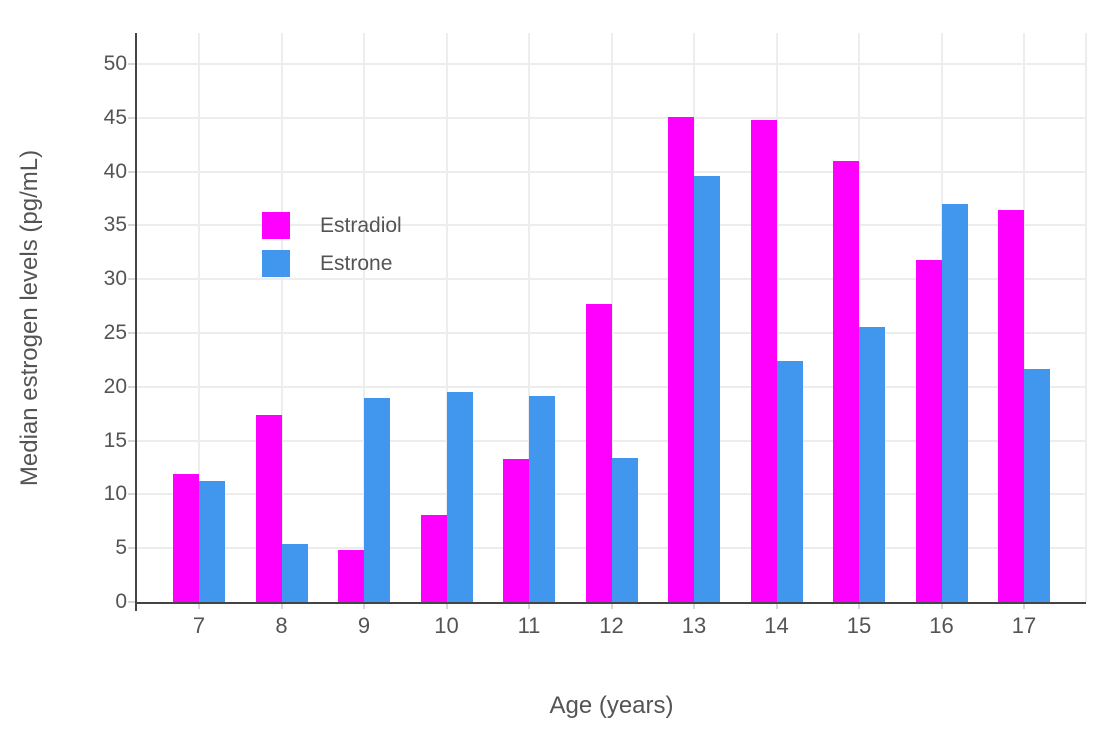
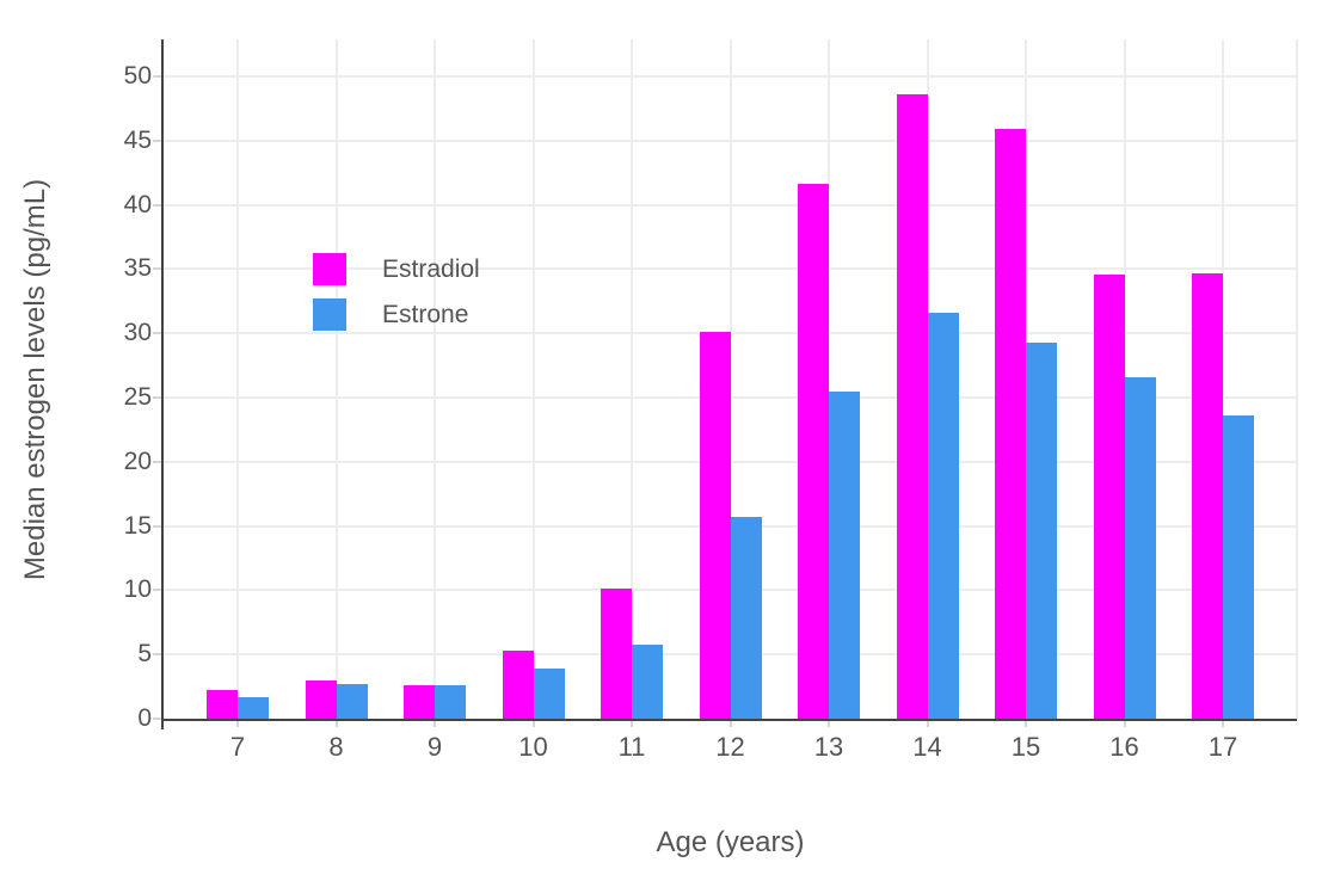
Estradiol/7: 11.9 -> 2.2
Estrone/7: 11.2 -> 1.7
Estradiol/8: 17.4 -> 3.0
Estrone/8: 5.4 -> 2.7
Estradiol/9: 4.8 -> 2.6
Estrone/9: 19.0 -> 2.6
Estradiol/10: 8.1 -> 5.3
Estrone/10: 19.5 -> 3.9
Estradiol/11: 13.3 -> 10.1
Estrone/11: 19.1 -> 5.8
Estradiol/12: 27.7 -> 30.1
Estrone/12: 13.4 -> 15.7
Estradiol/13: 45.1 -> 41.6
Estrone/13: 39.6 -> 25.5
Estradiol/14: 44.8 -> 48.6
Estrone/14: 22.4 -> 31.6
Estradiol/15: 41.0 -> 45.9
Estrone/15: 25.6 -> 29.3
Estradiol/16: 31.8 -> 34.6
Estrone/16: 37.0 -> 26.6
Estradiol/17: 36.4 -> 34.7
Estrone/17: 21.7 -> 23.6
